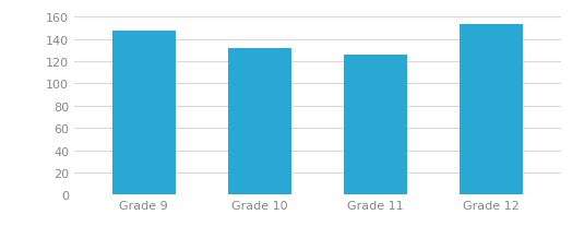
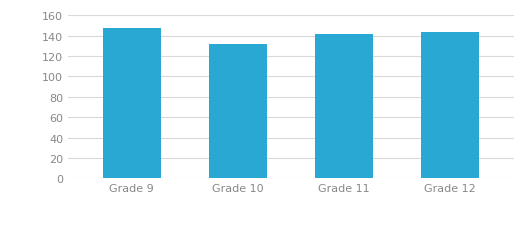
Grade 11: 126 -> 141
Grade 12: 153 -> 143
